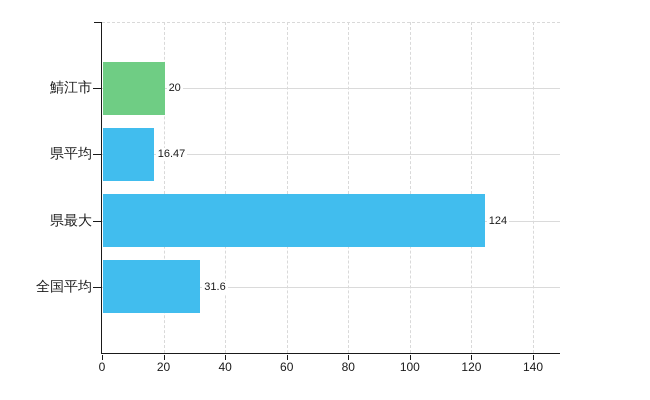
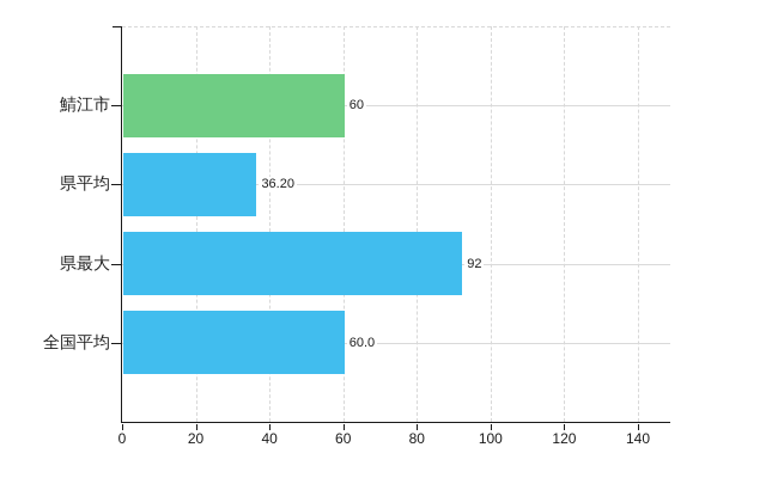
鯖江市: 20 -> 60
県平均: 16.47 -> 36.20
県最大: 124 -> 92
全国平均: 31.6 -> 60.0
